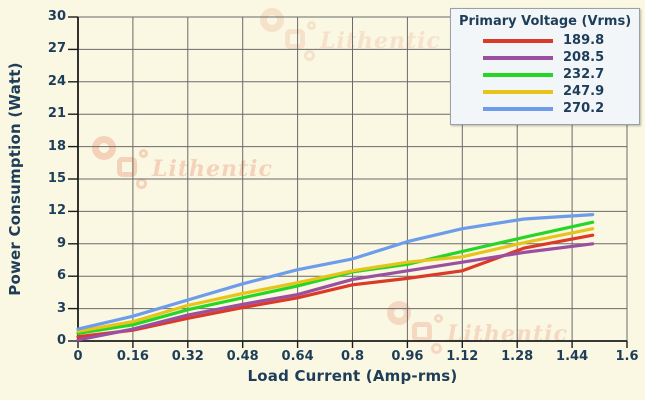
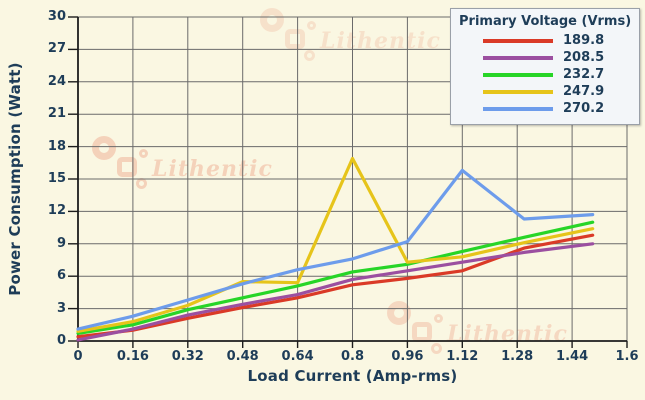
247.9/0.48: 4.4 -> 5.5
247.9/0.8: 6.5 -> 16.9
270.2/1.12: 10.4 -> 15.8
